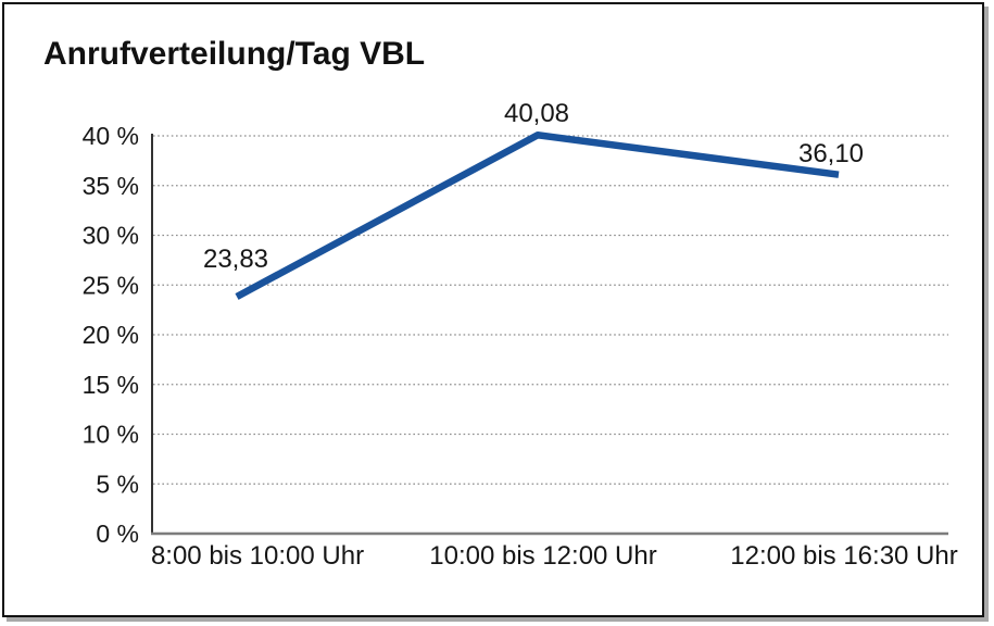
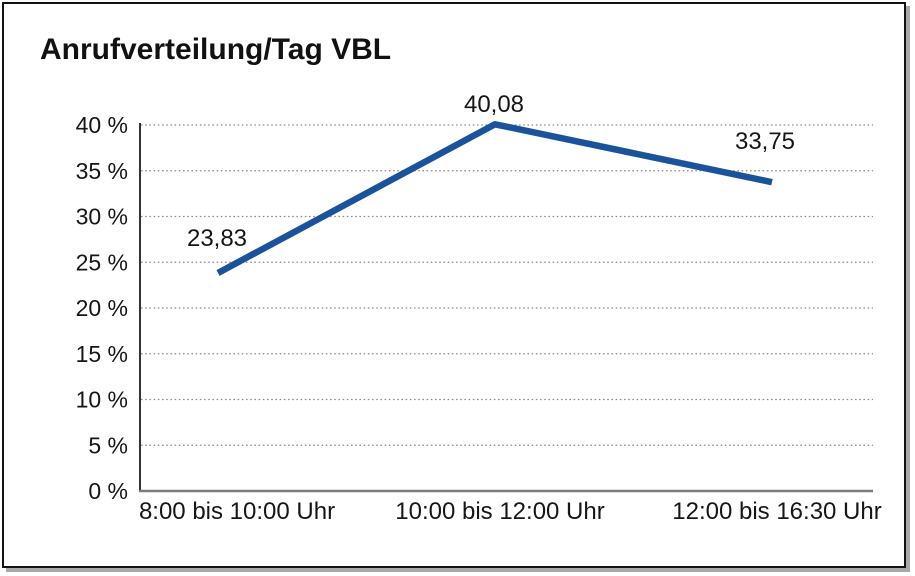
12:00 bis 16:30 Uhr: 36,10 -> 33,75
